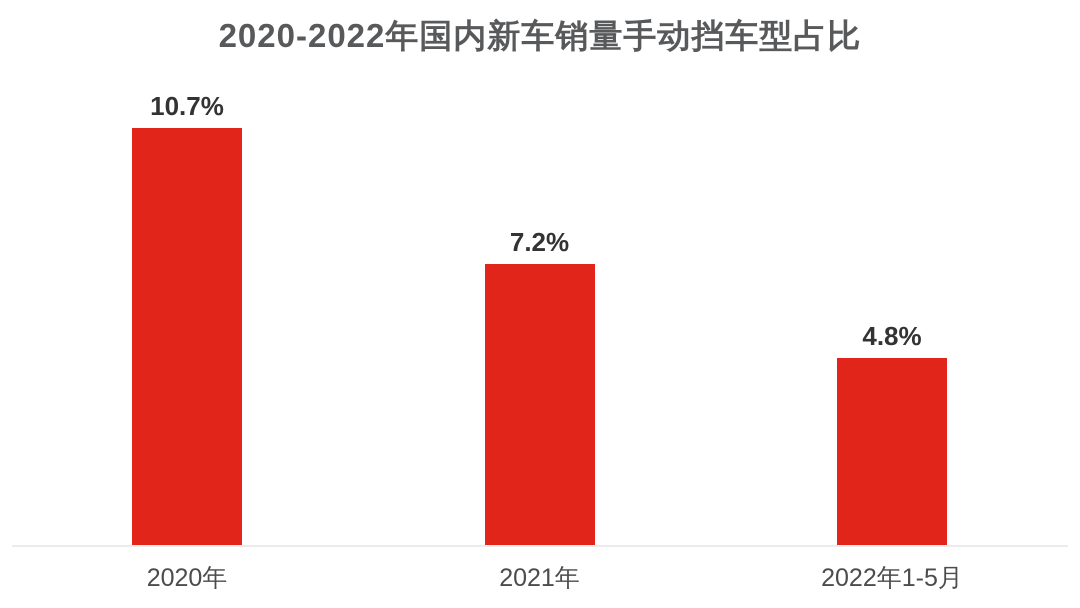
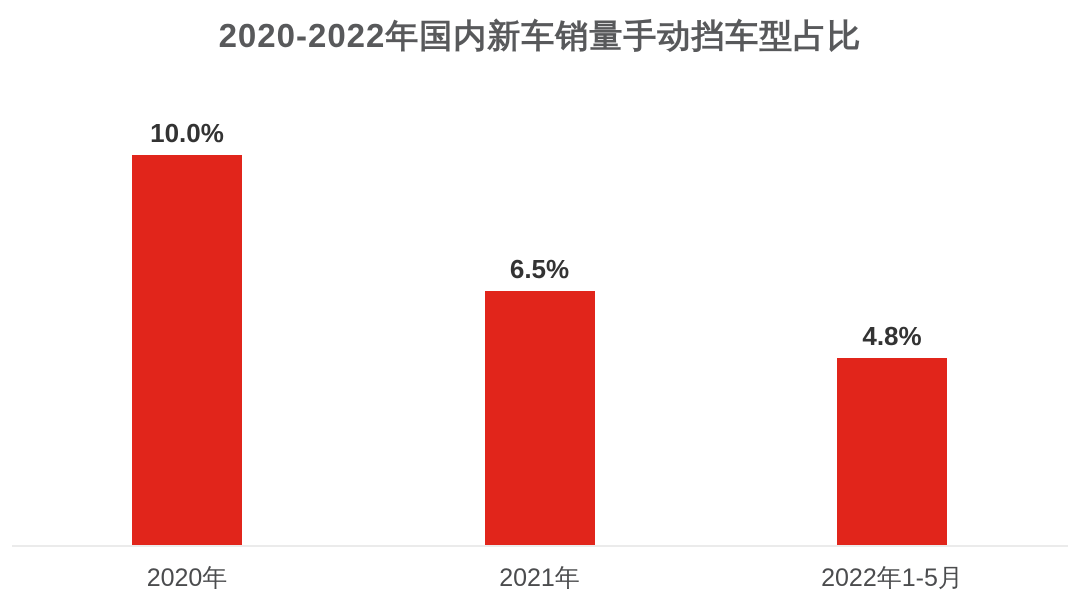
2020年: 10.7% -> 10.0%
2021年: 7.2% -> 6.5%
